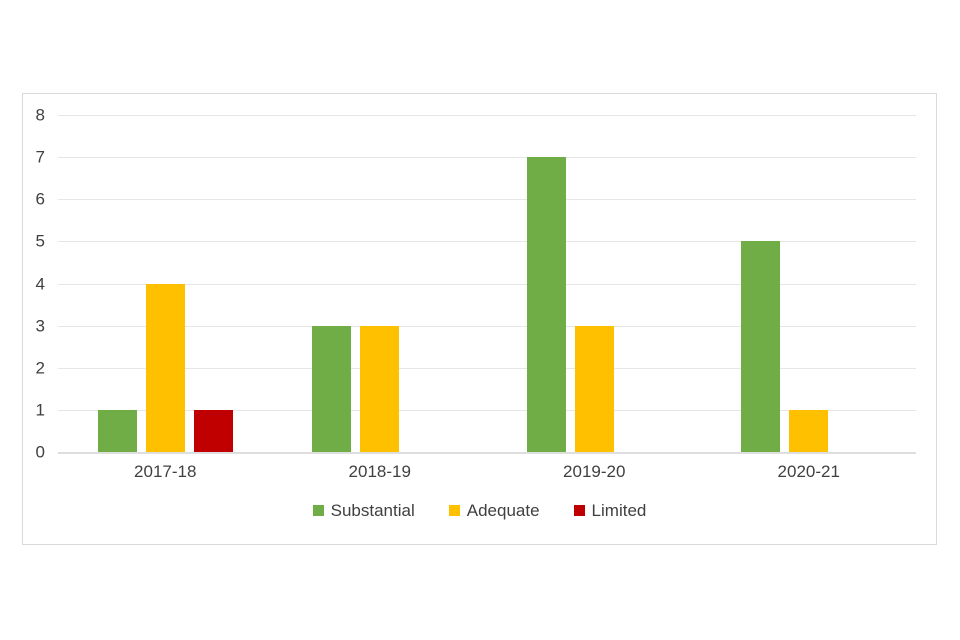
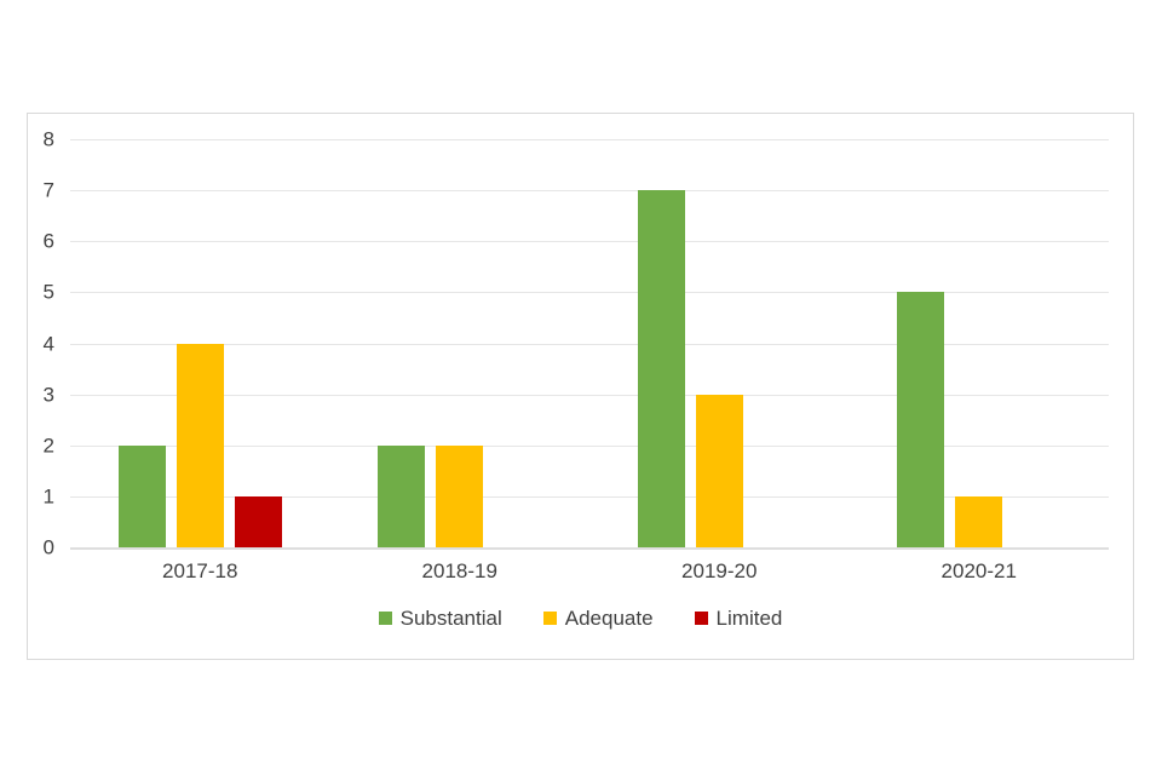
Substantial/2017-18: 1 -> 2
Substantial/2018-19: 3 -> 2
Adequate/2018-19: 3 -> 2
